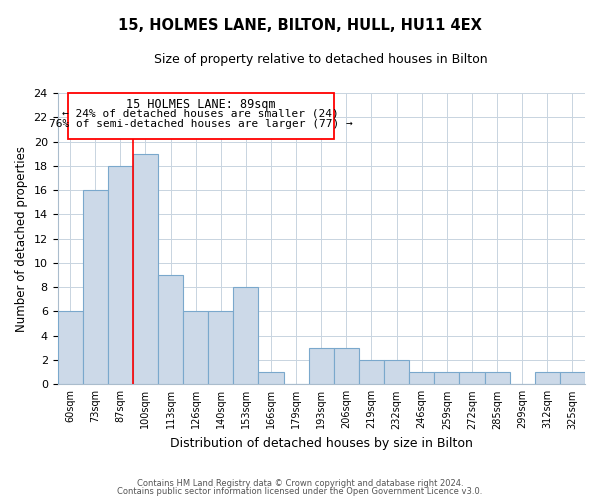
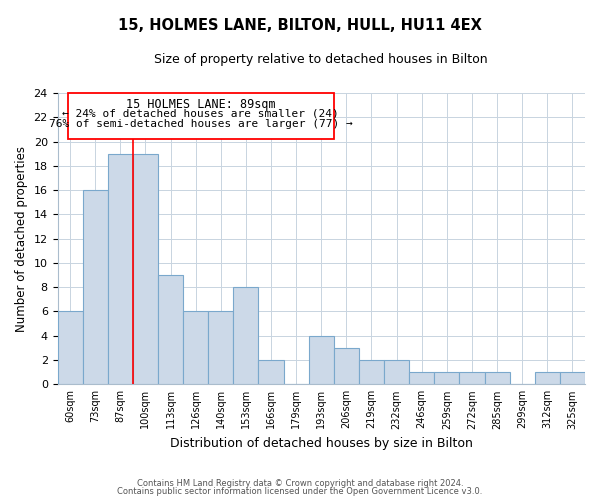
87sqm: 18 -> 19
166sqm: 1 -> 2
193sqm: 3 -> 4
